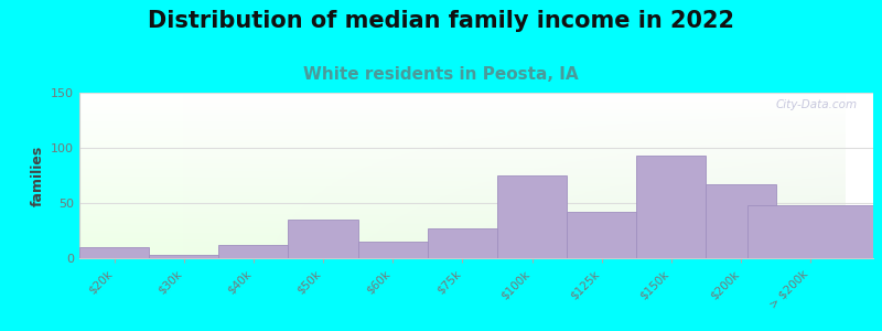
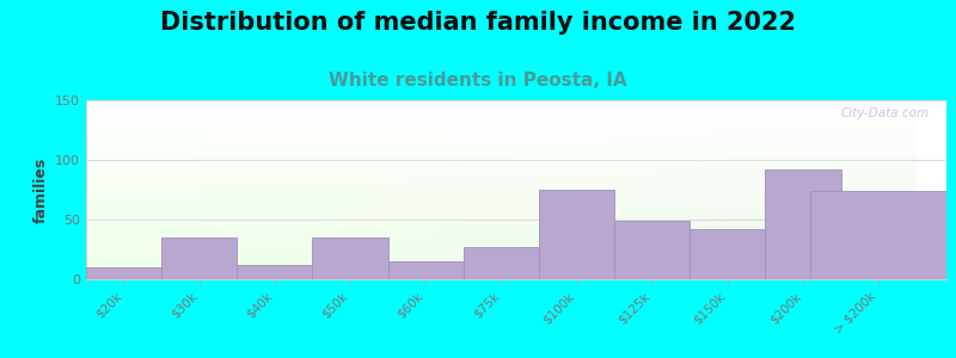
$30k: 3 -> 35
$125k: 42 -> 49
$150k: 93 -> 42
$200k: 67 -> 92
> $200k: 48 -> 74
